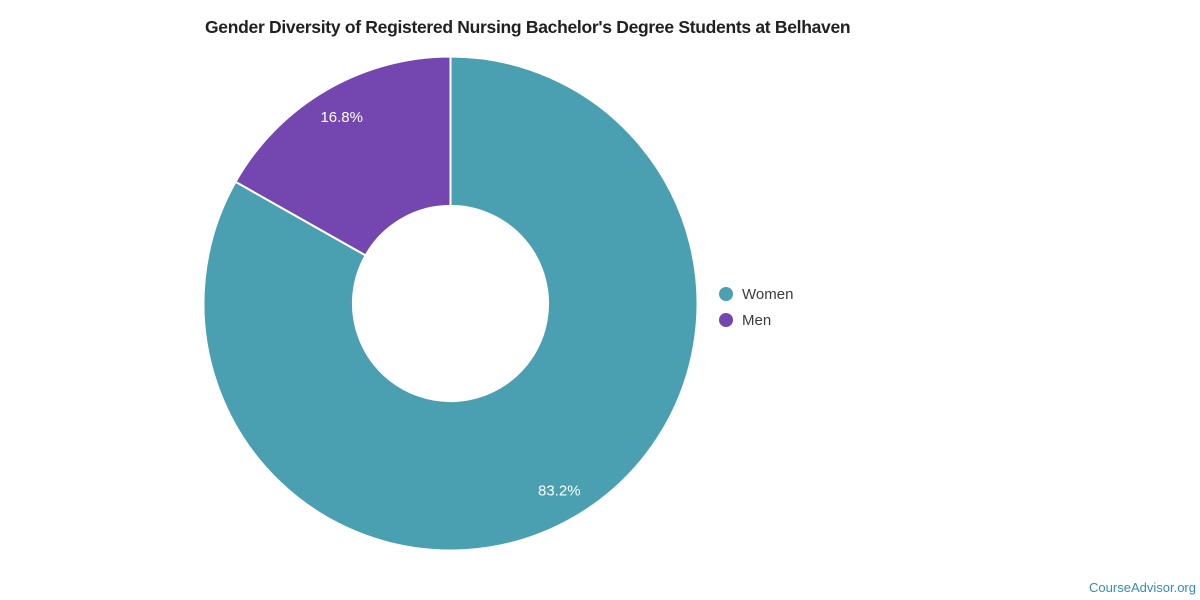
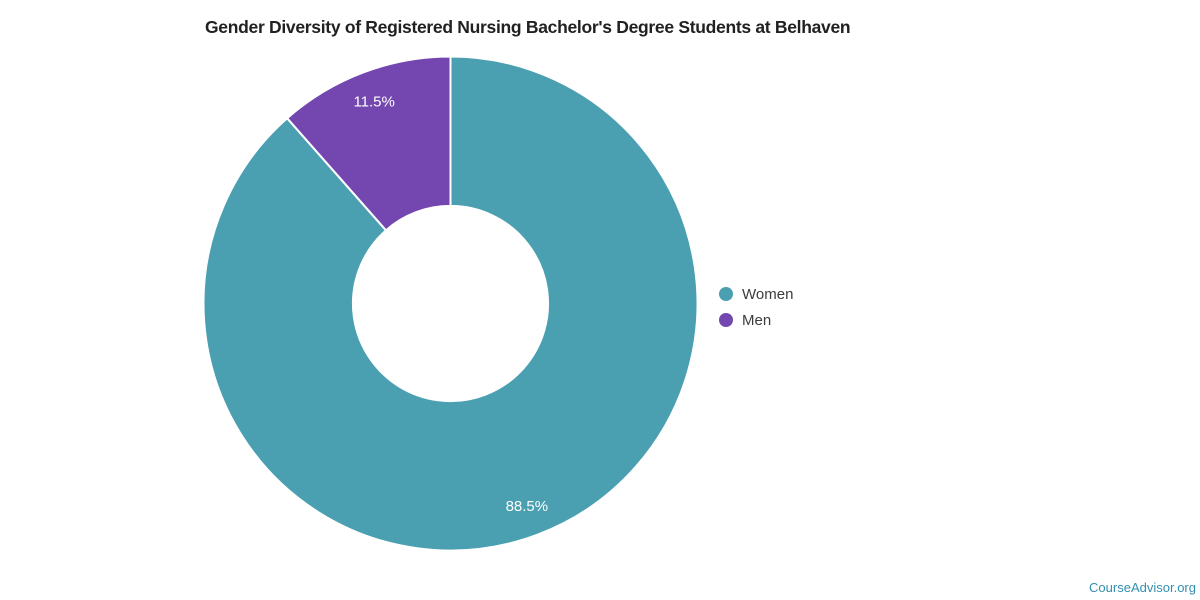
Women: 83.2% -> 88.5%
Men: 16.8% -> 11.5%
